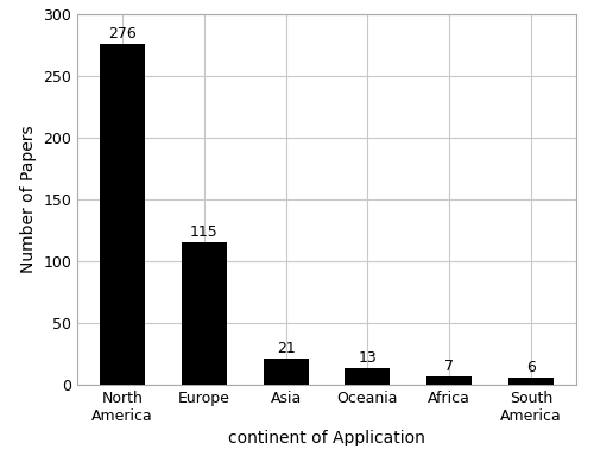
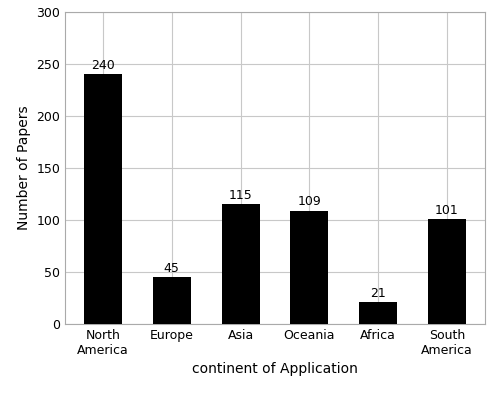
North America: 276 -> 240
Europe: 115 -> 45
Asia: 21 -> 115
Oceania: 13 -> 109
Africa: 7 -> 21
South America: 6 -> 101
